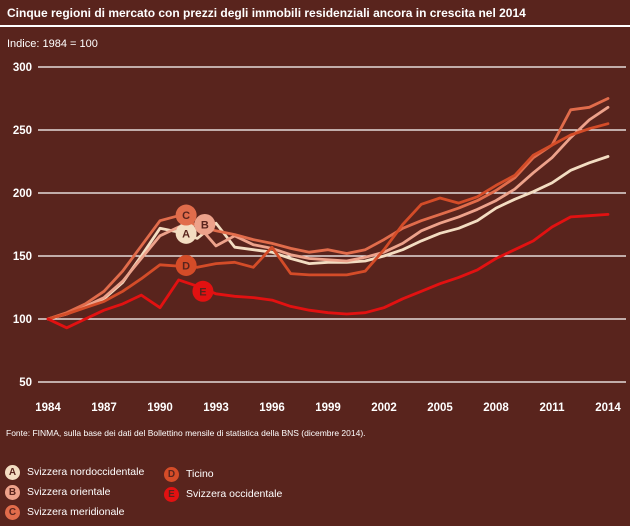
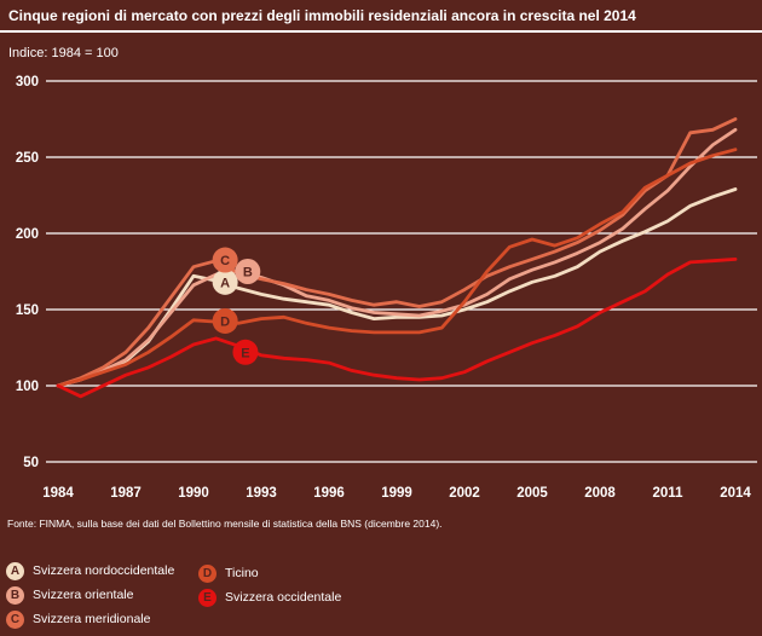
Svizzera occidentale/1990: 109 -> 127
Svizzera nordoccidentale/1993: 176 -> 160
Svizzera orientale/1993: 158 -> 171
Ticino/1996: 157 -> 138
